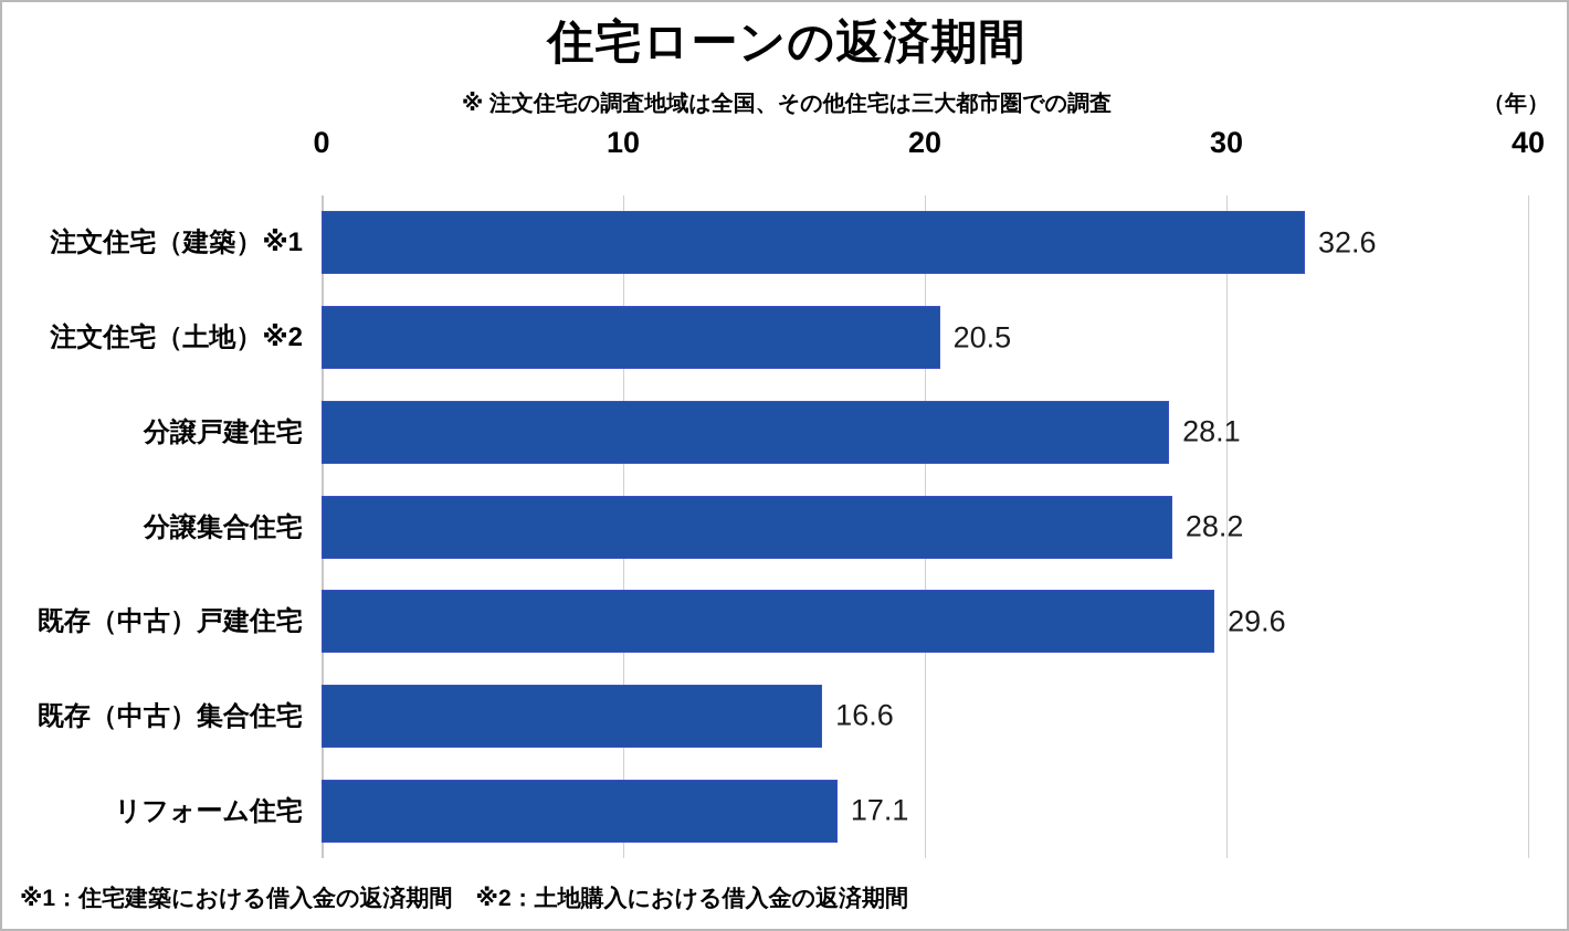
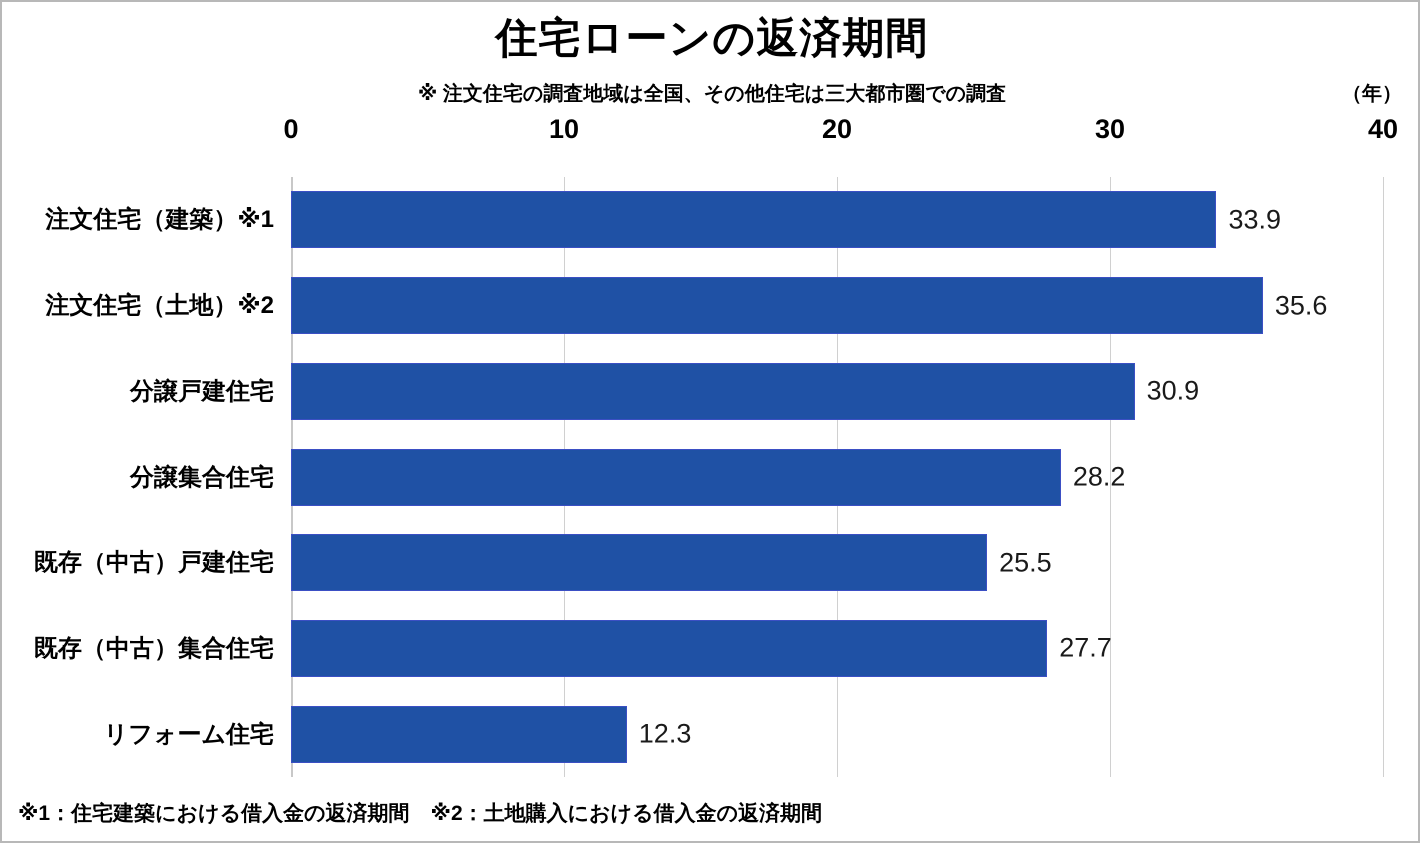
注文住宅（建築）※1: 32.6 -> 33.9
注文住宅（土地）※2: 20.5 -> 35.6
分譲戸建住宅: 28.1 -> 30.9
既存（中古）戸建住宅: 29.6 -> 25.5
既存（中古）集合住宅: 16.6 -> 27.7
リフォーム住宅: 17.1 -> 12.3
